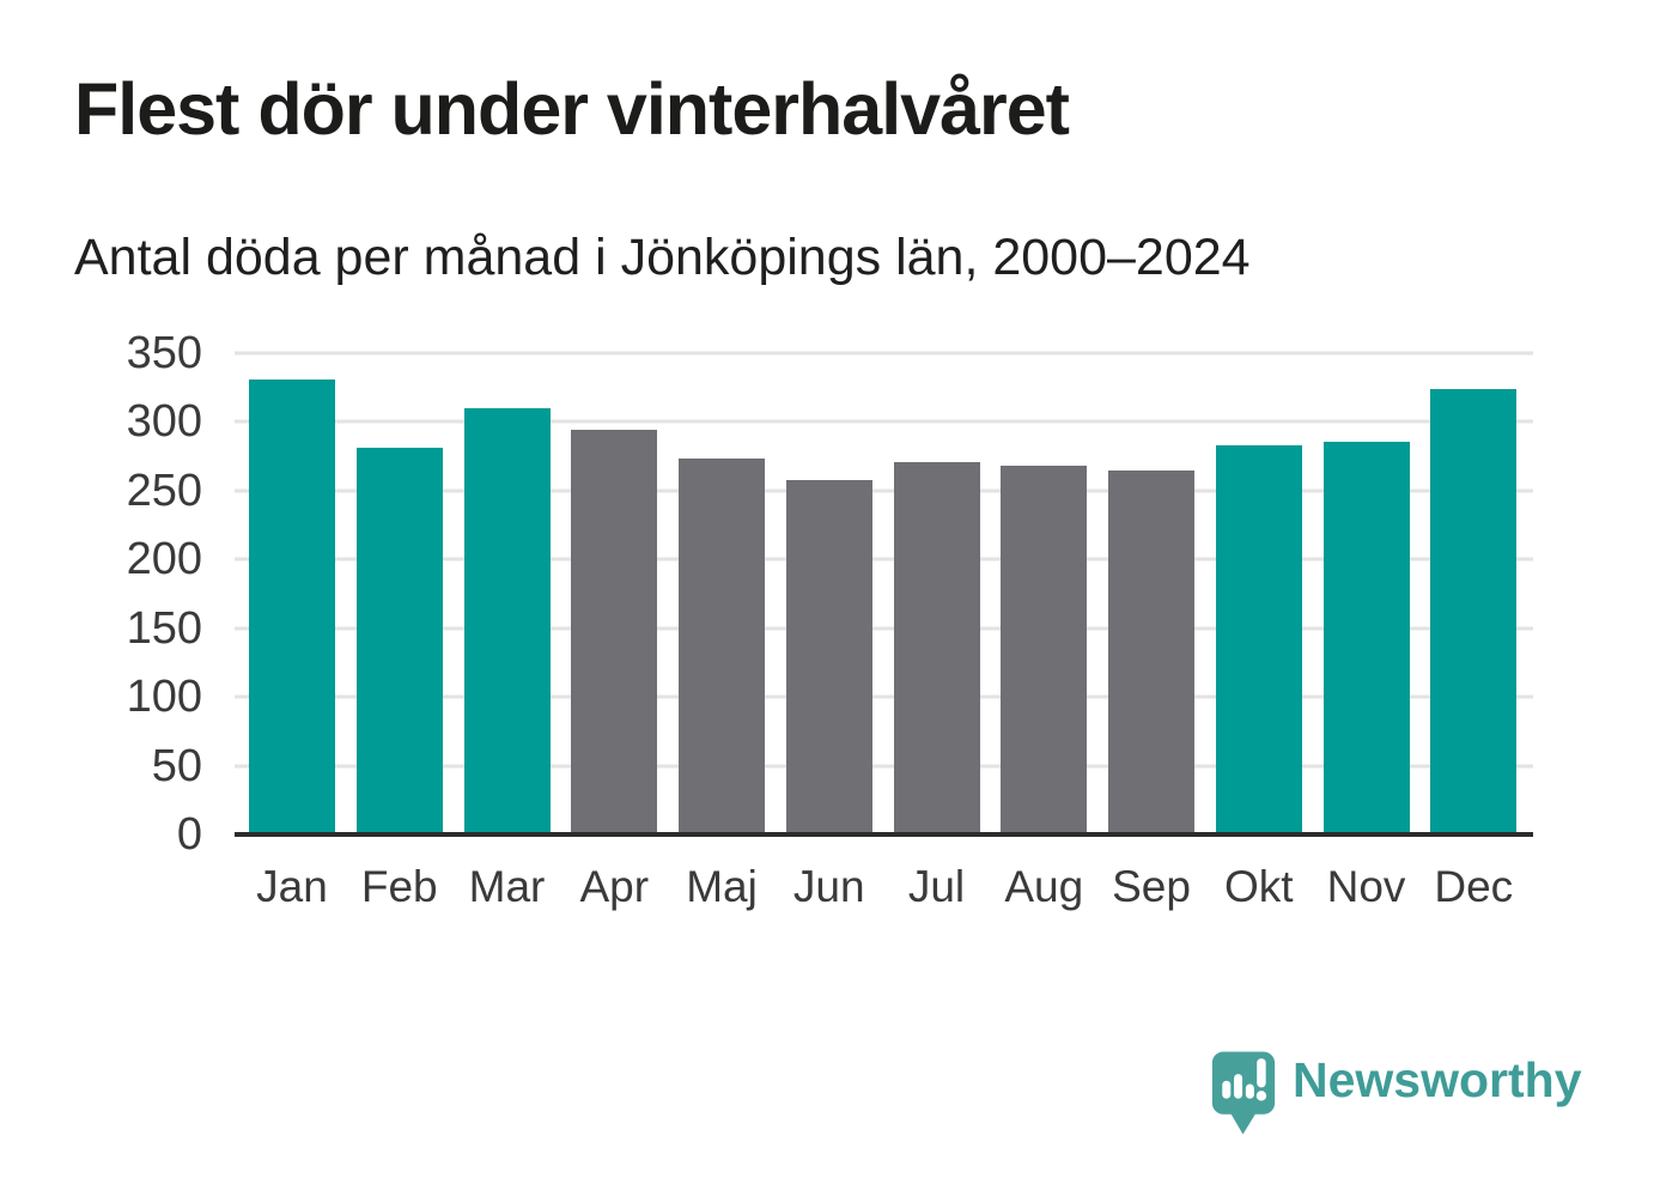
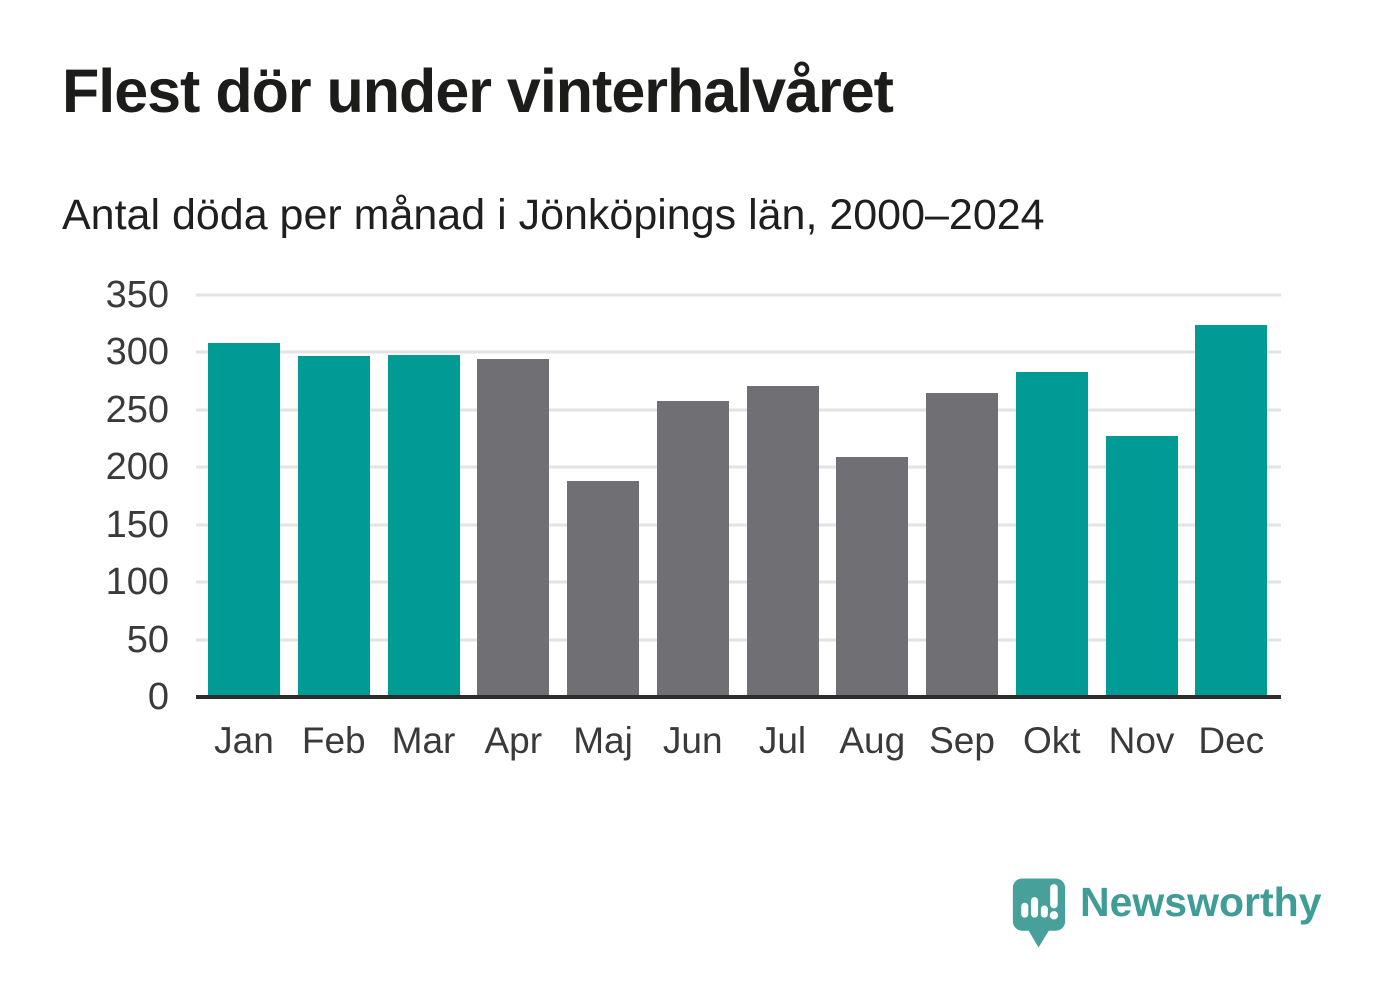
Jan: 331 -> 308
Feb: 281 -> 297
Mar: 310 -> 298
Maj: 273 -> 188
Aug: 268 -> 209
Nov: 286 -> 227
